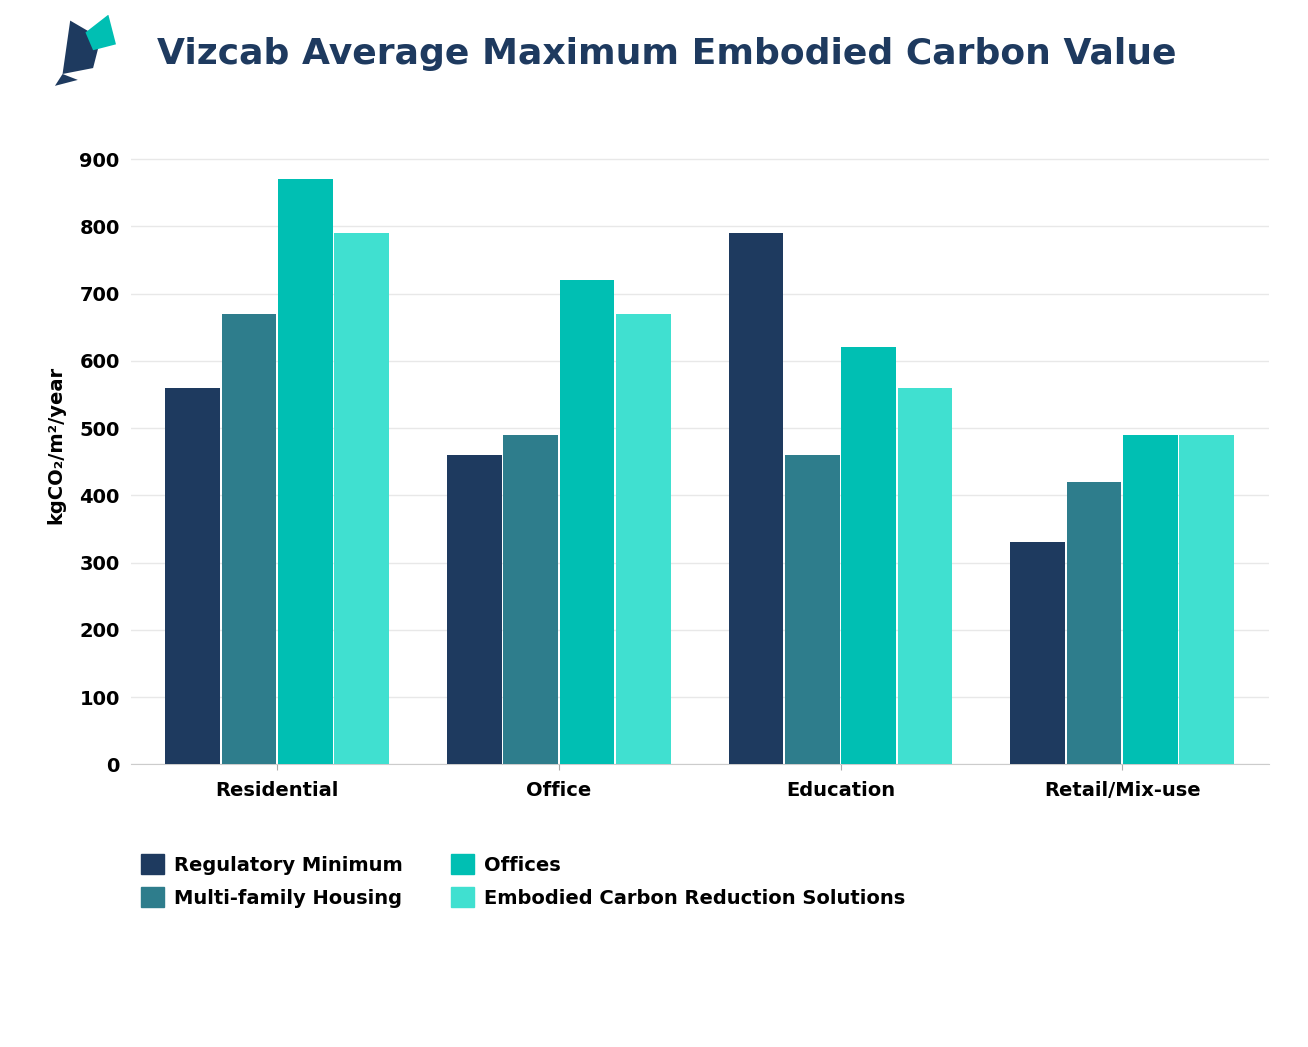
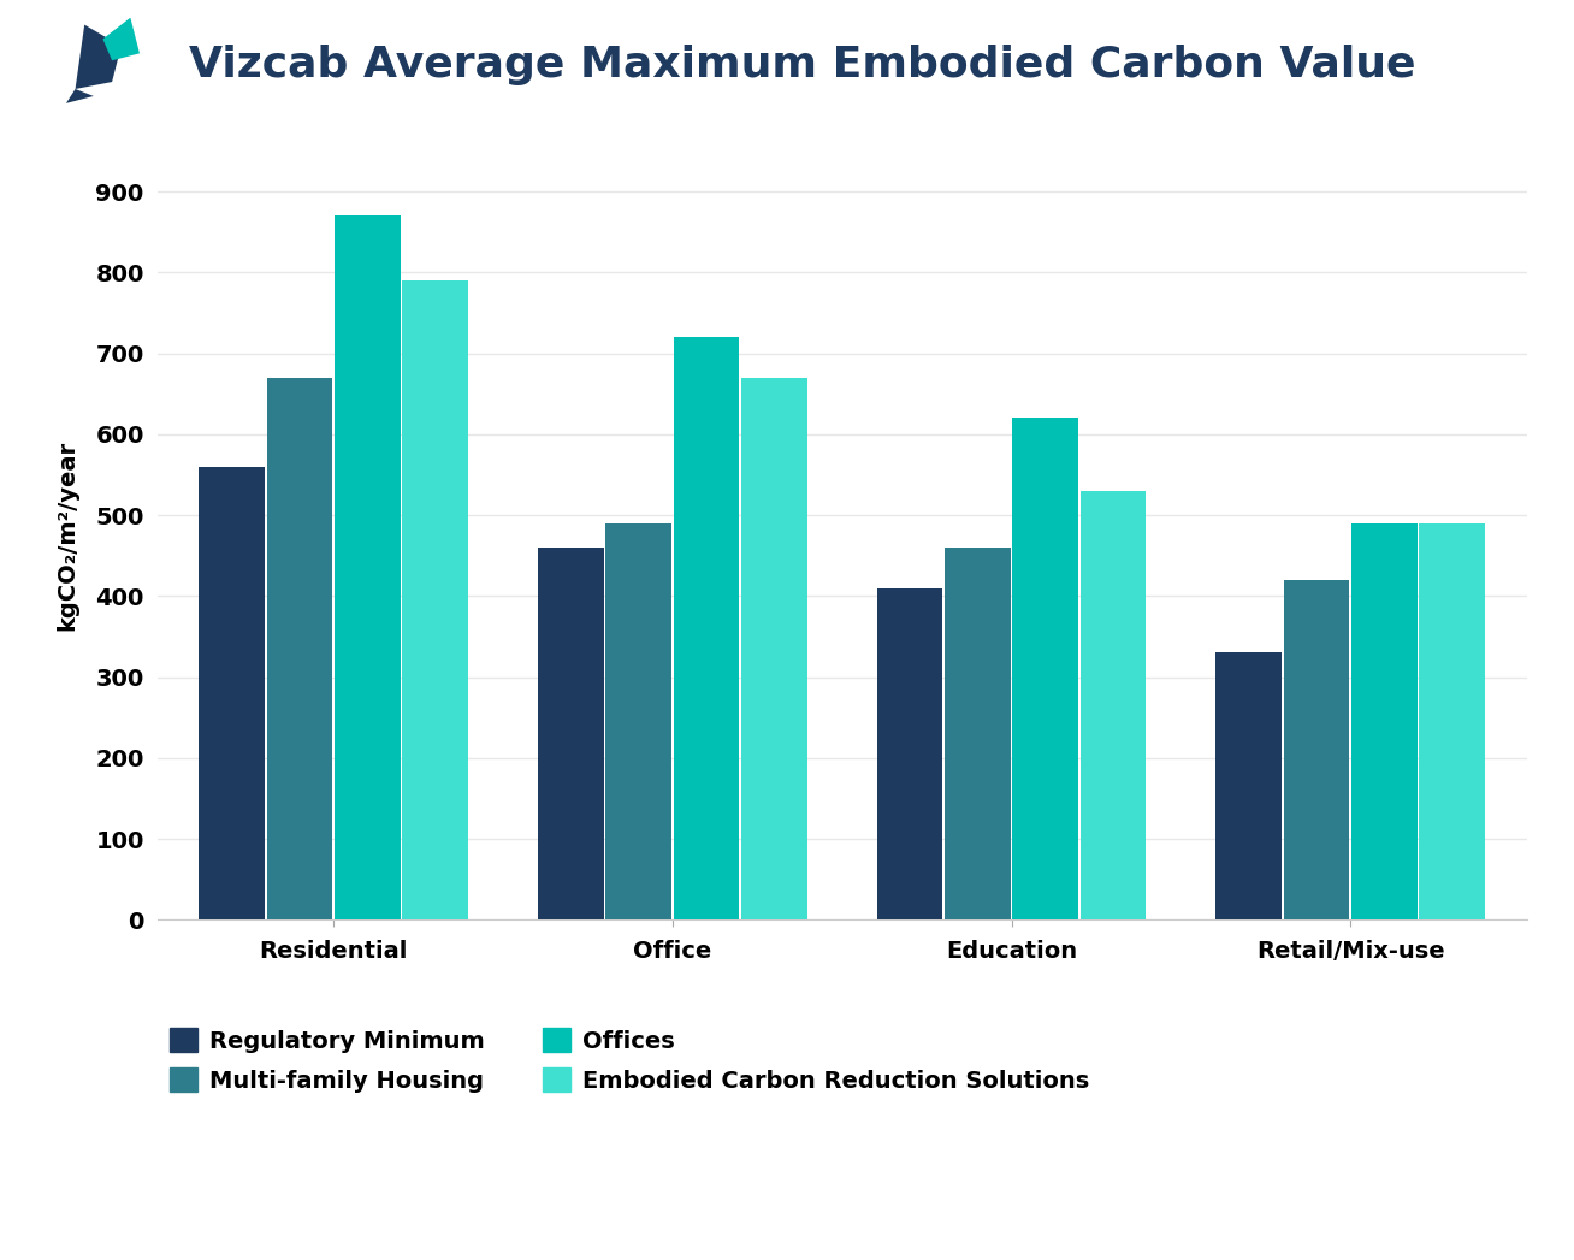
Regulatory Minimum/Education: 790 -> 410
Embodied Carbon Reduction Solutions/Education: 560 -> 530
